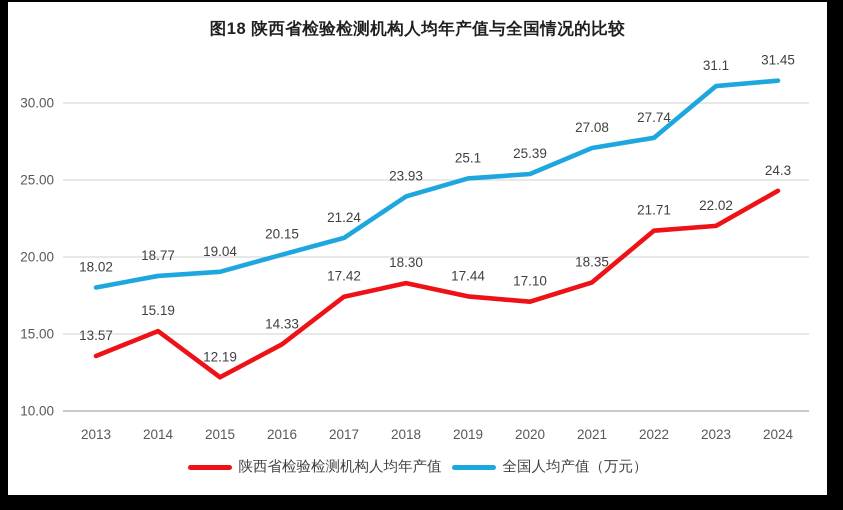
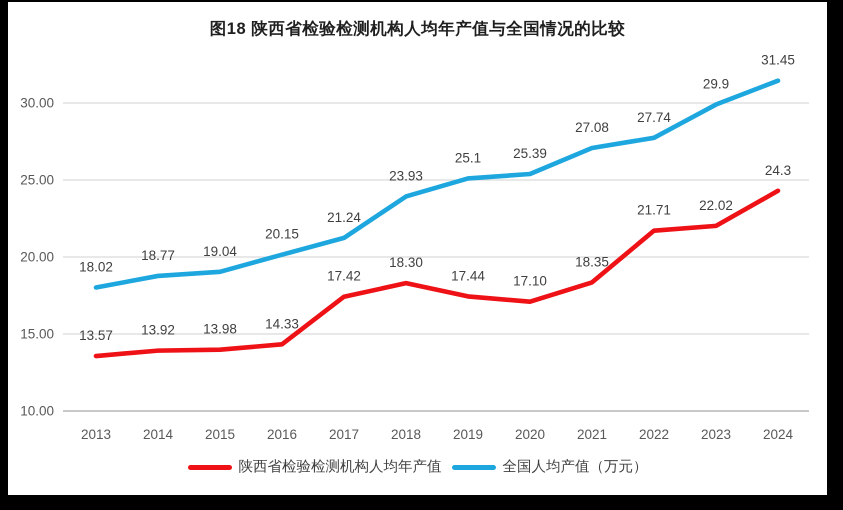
陕西省检验检测机构人均年产值/2014: 15.19 -> 13.92
陕西省检验检测机构人均年产值/2015: 12.19 -> 13.98
全国人均产值（万元）/2023: 31.1 -> 29.9
